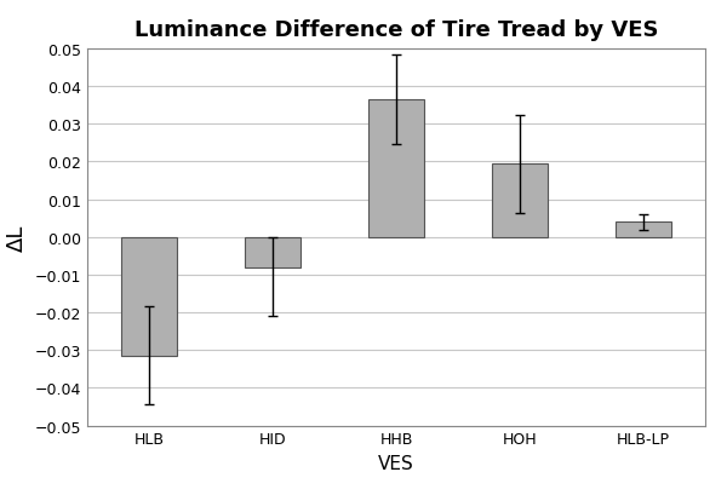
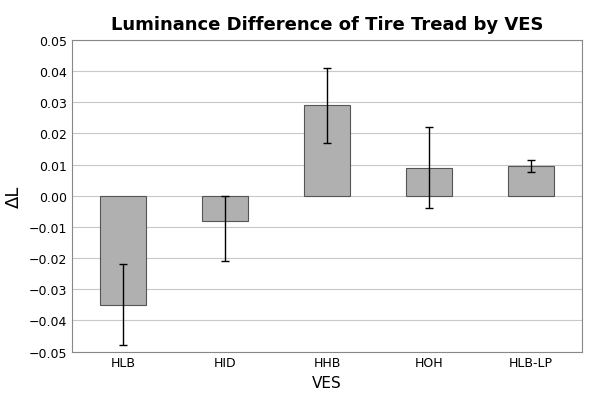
HLB: -0.0315 -> -0.0350
HHB: 0.0365 -> 0.0290
HOH: 0.0195 -> 0.0090
HLB-LP: 0.0040 -> 0.0095
